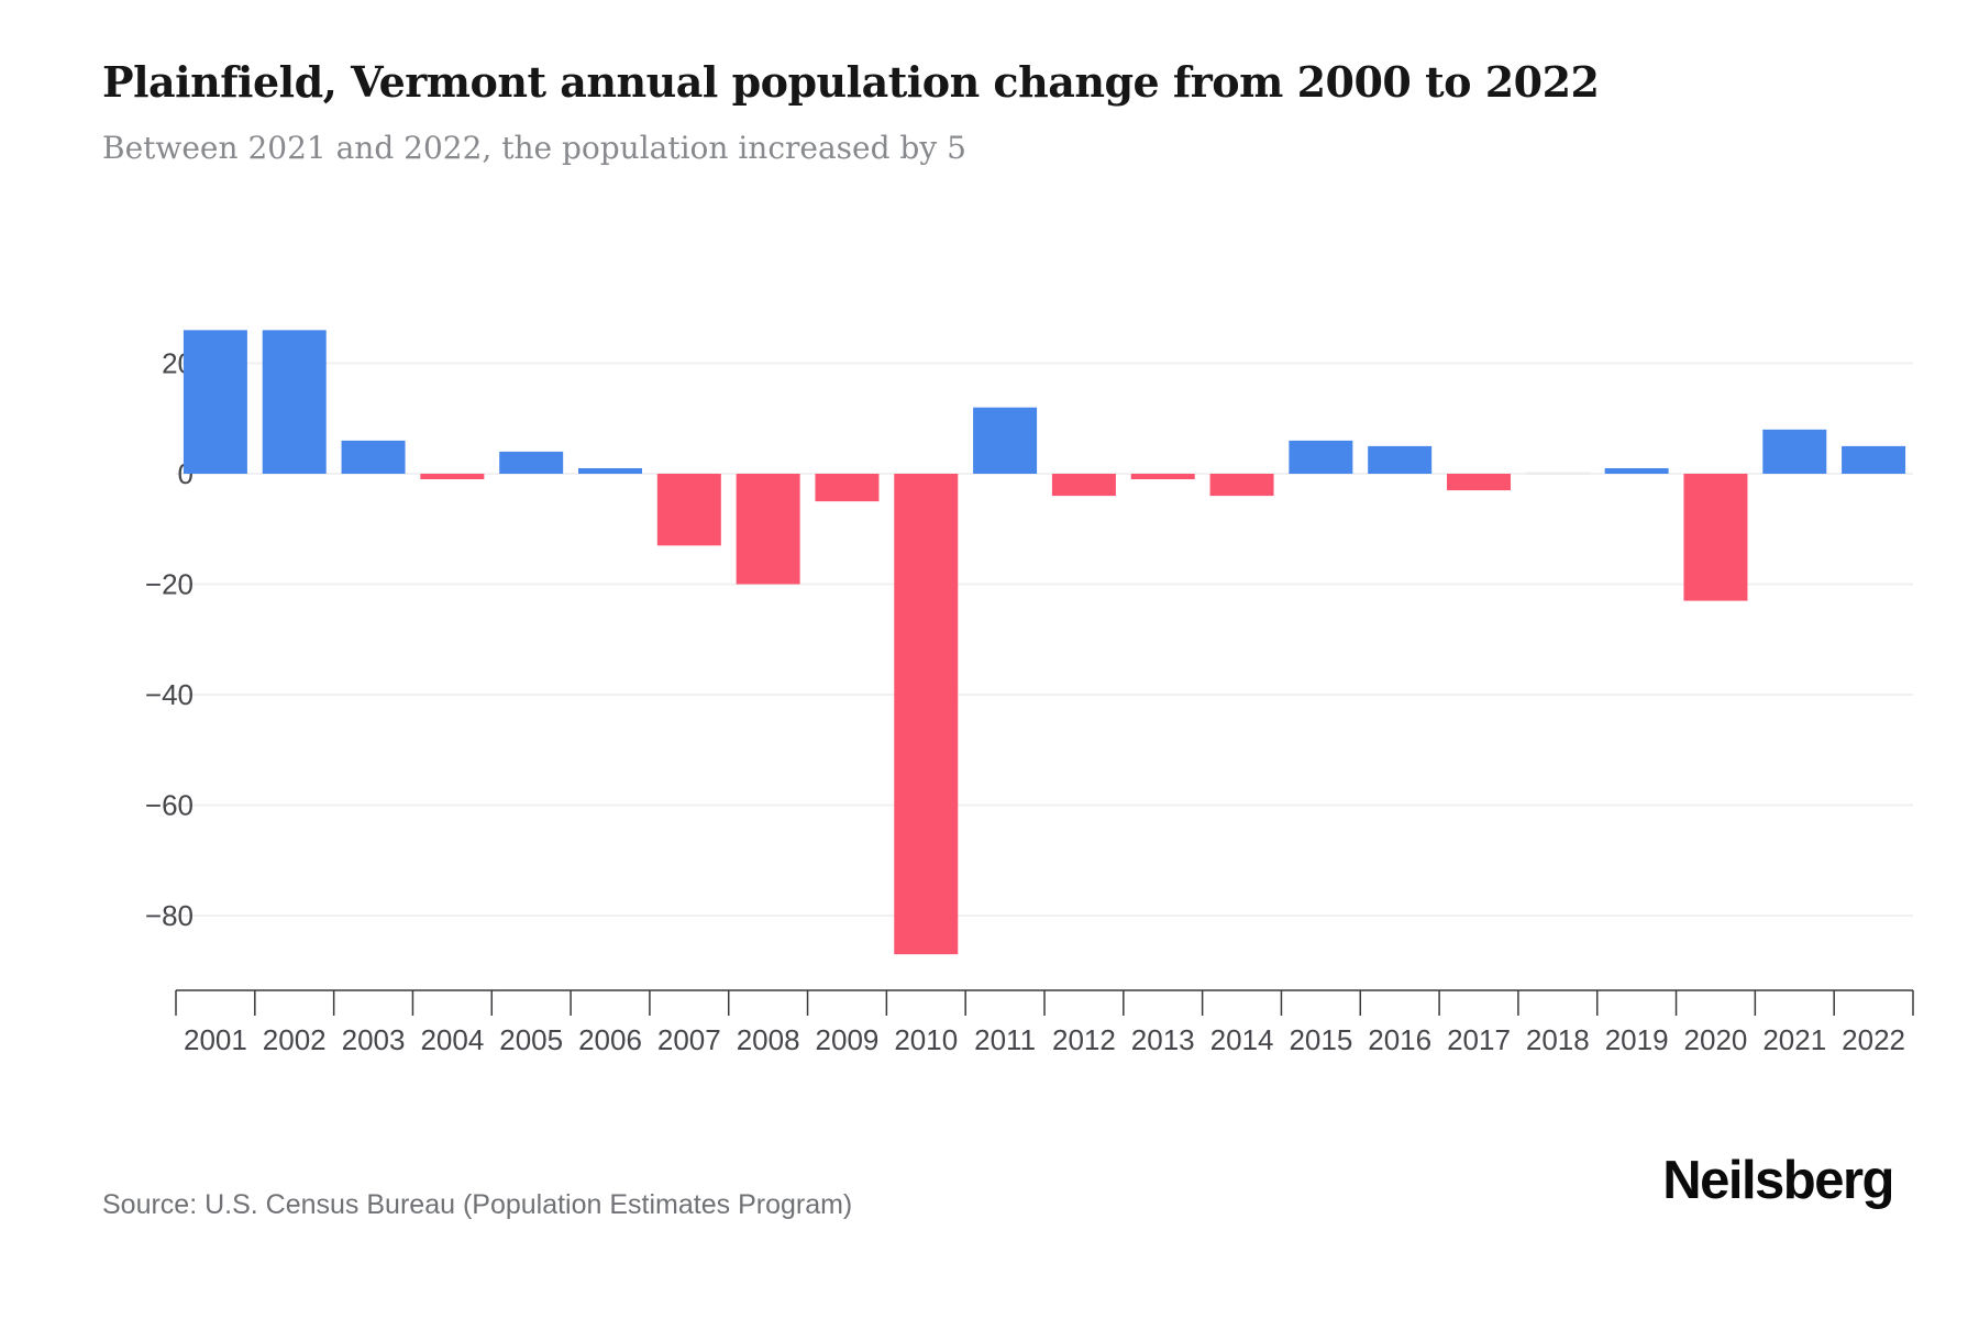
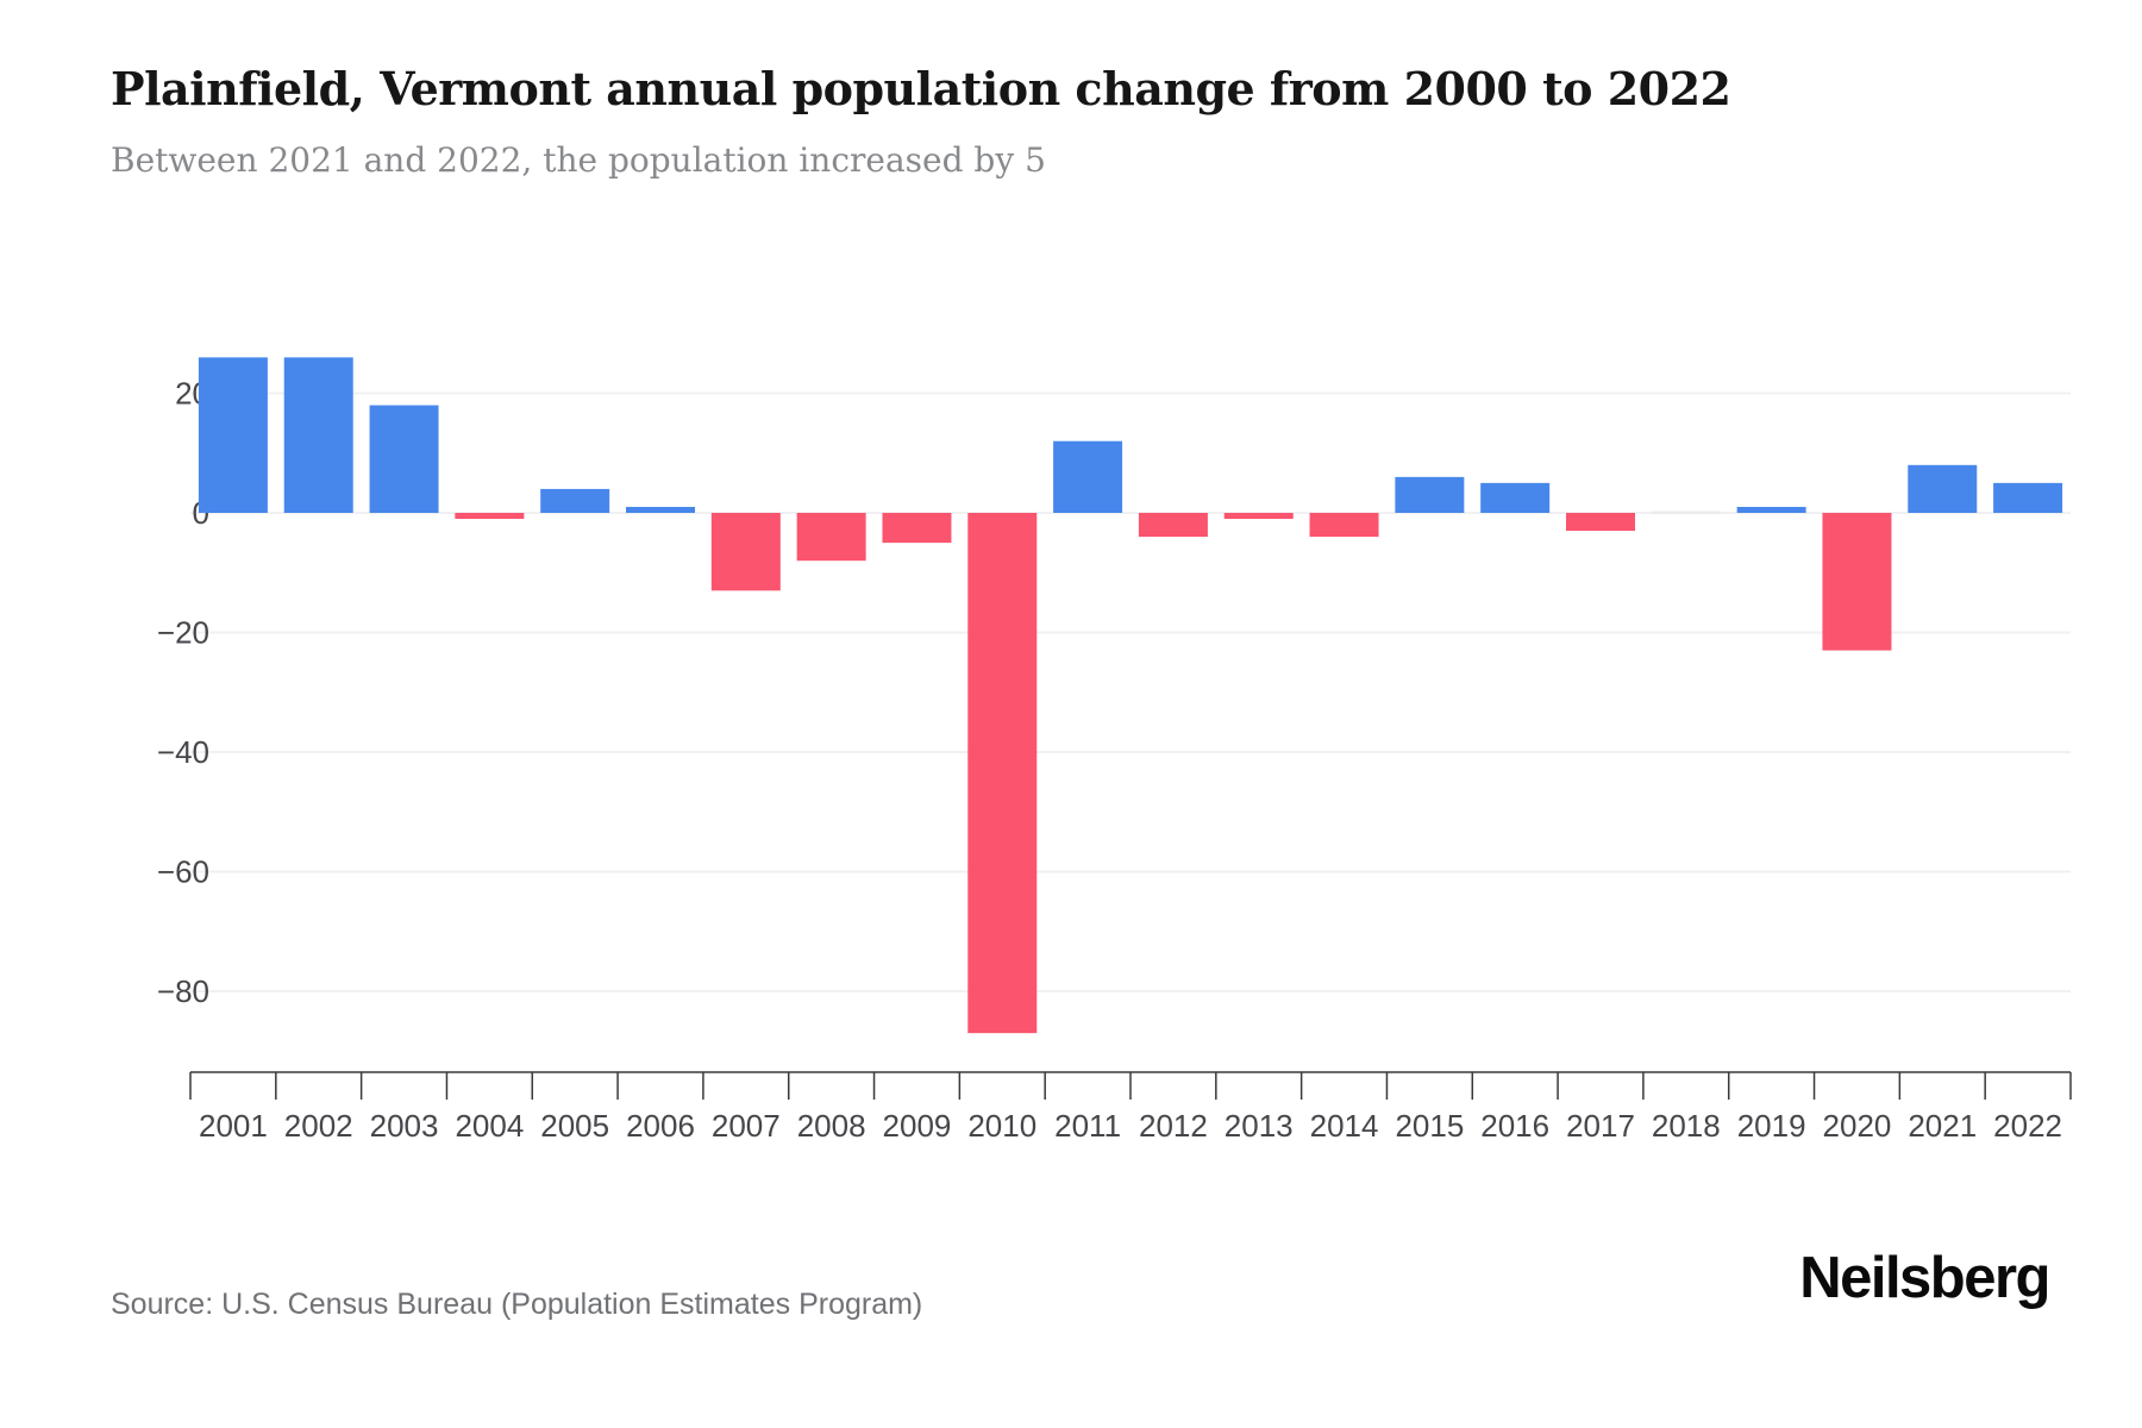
2003: 6 -> 18
2008: -20 -> -8
